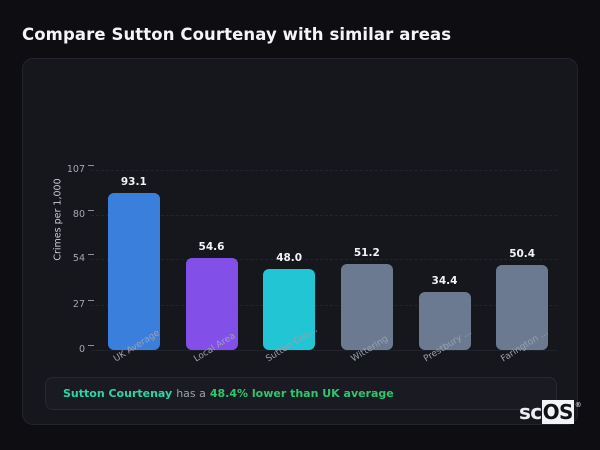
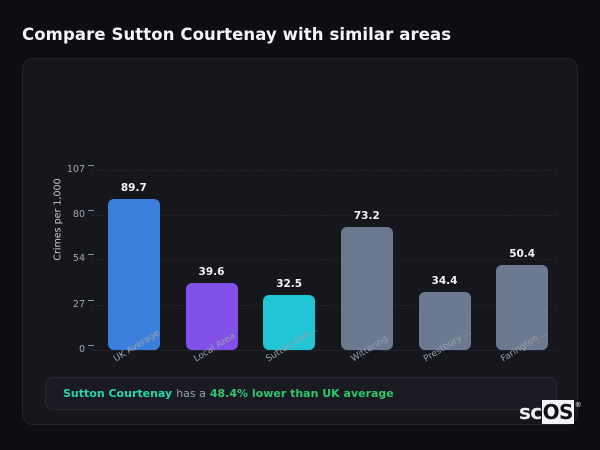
UK Average: 93.1 -> 89.7
Local Area: 54.6 -> 39.6
Sutton Cou...: 48.0 -> 32.5
Wittering: 51.2 -> 73.2
